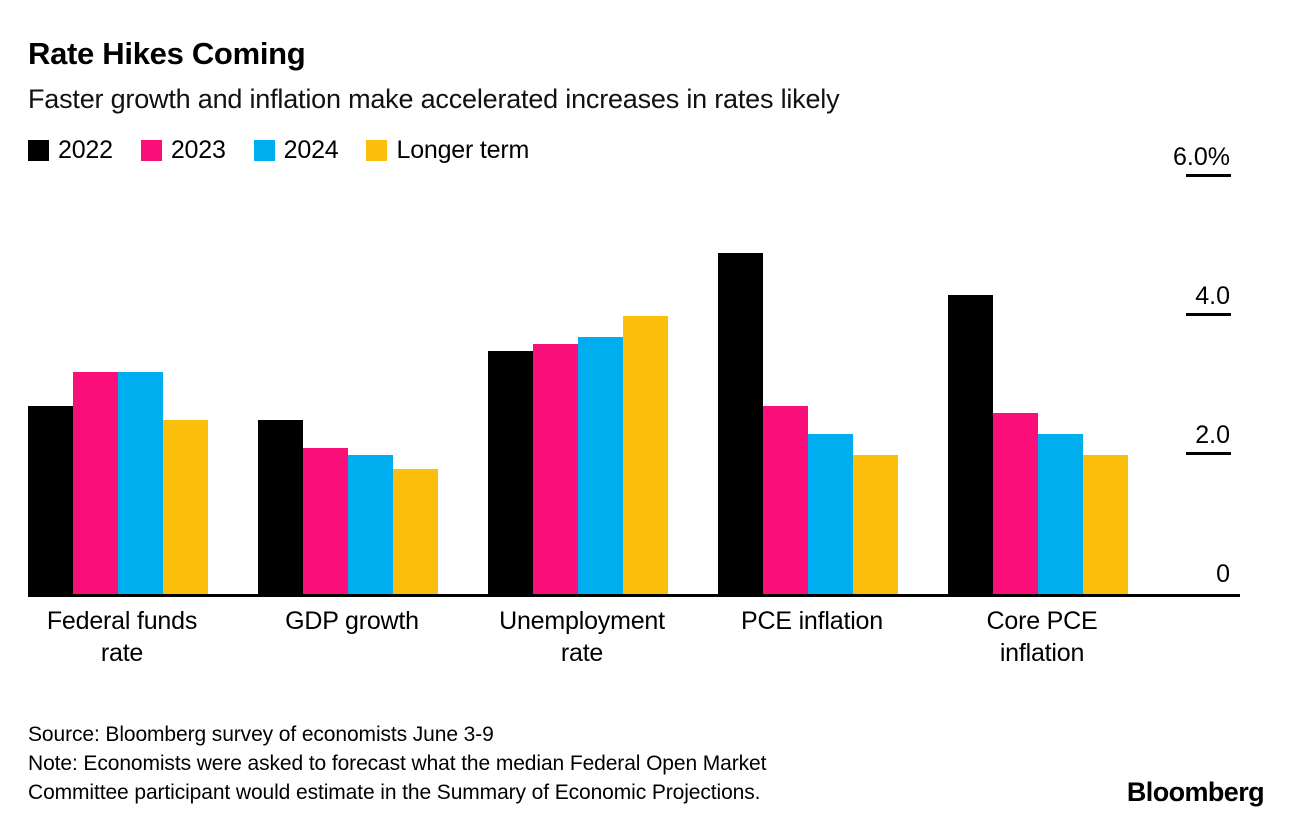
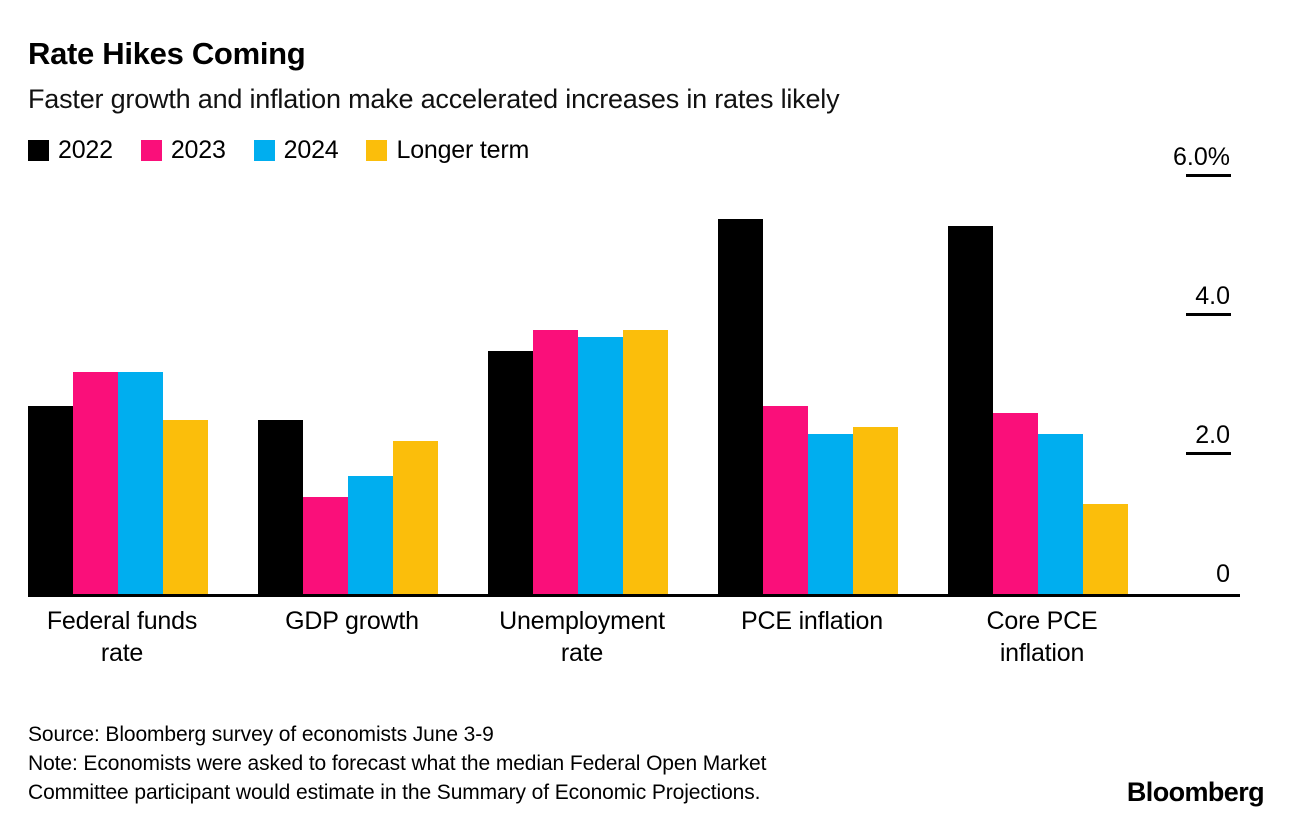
2023/GDP growth: 2.1% -> 1.4%
2024/GDP growth: 2.0% -> 1.7%
Longer term/GDP growth: 1.8% -> 2.2%
2023/Unemployment rate: 3.6% -> 3.8%
Longer term/Unemployment rate: 4.0% -> 3.8%
2022/PCE inflation: 4.9% -> 5.4%
Longer term/PCE inflation: 2.0% -> 2.4%
2022/Core PCE inflation: 4.3% -> 5.3%
Longer term/Core PCE inflation: 2.0% -> 1.3%
